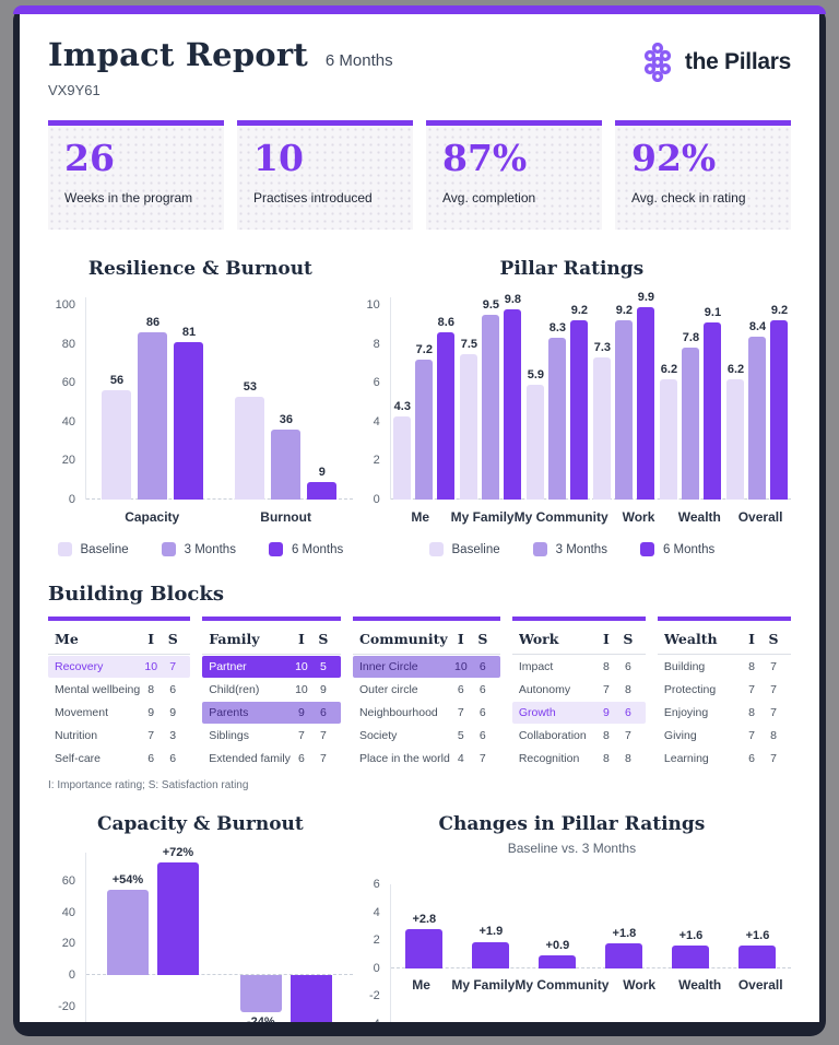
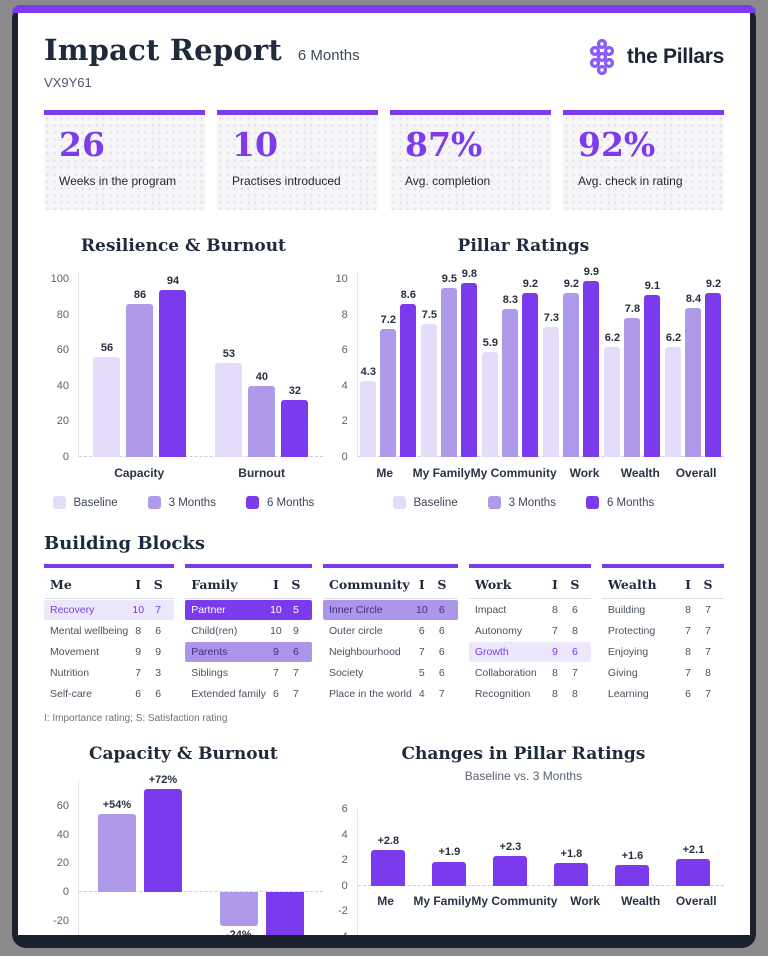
Resilience & Burnout/6 Months/Capacity: 81 -> 94
Resilience & Burnout/3 Months/Burnout: 36 -> 40
Resilience & Burnout/6 Months/Burnout: 9 -> 32
Changes in Pillar Ratings/My Community: +0.9 -> +2.3
Changes in Pillar Ratings/Overall: +1.6 -> +2.1
